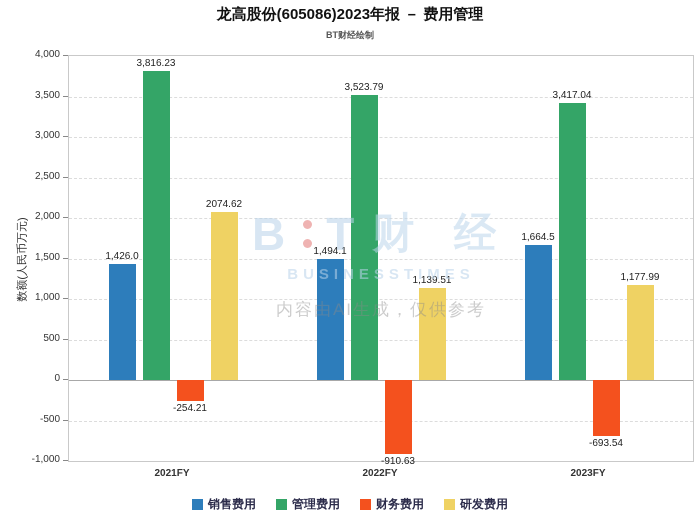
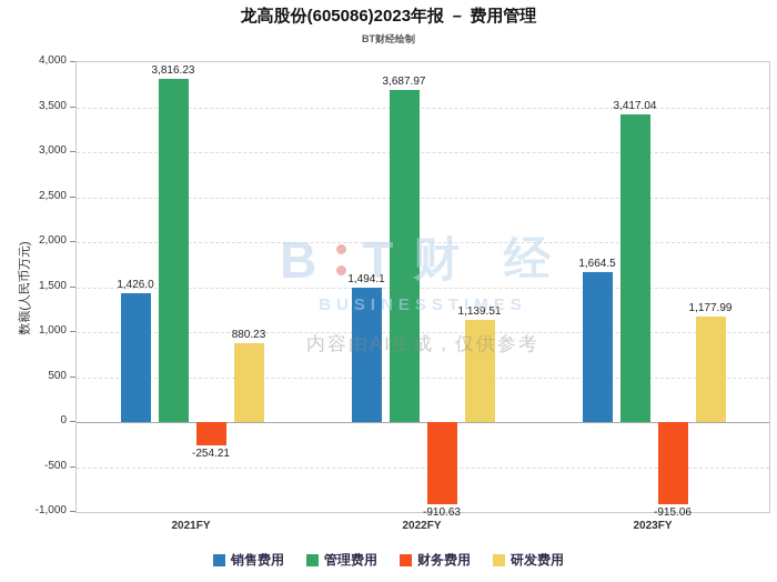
研发费用/2021FY: 2074.62 -> 880.23
管理费用/2022FY: 3,523.79 -> 3,687.97
财务费用/2023FY: -693.54 -> -915.06
